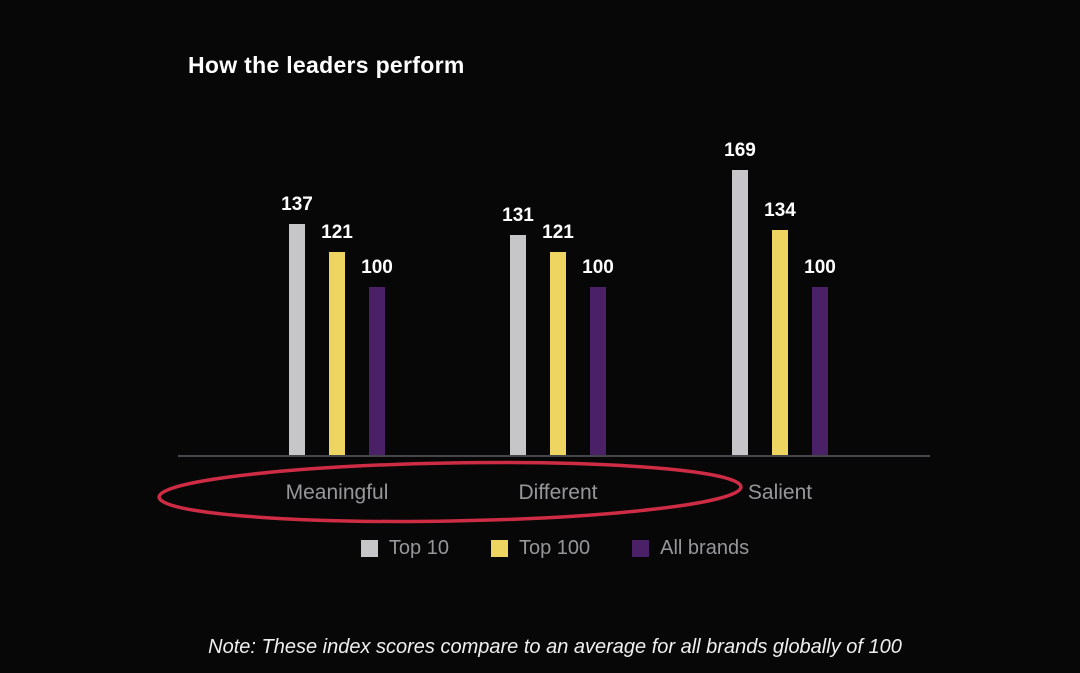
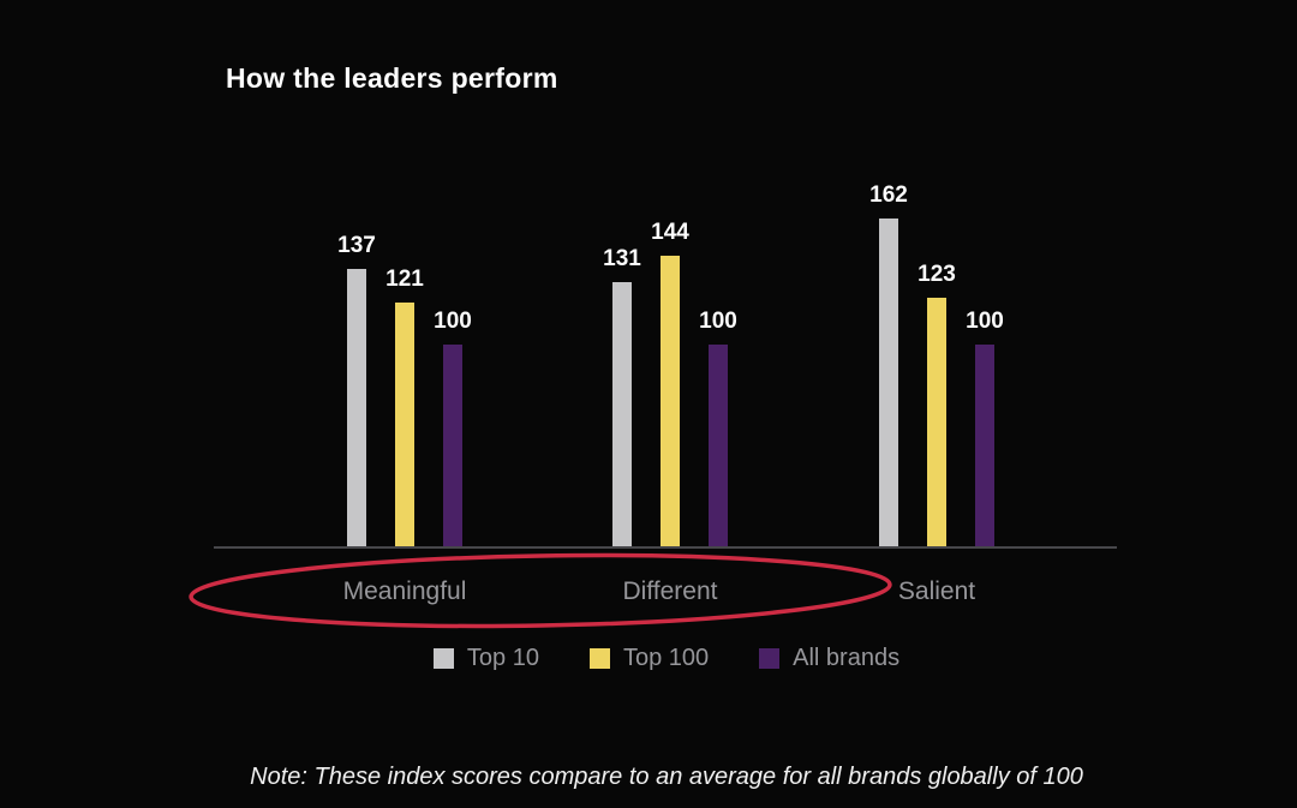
Top 100/Different: 121 -> 144
Top 10/Salient: 169 -> 162
Top 100/Salient: 134 -> 123
